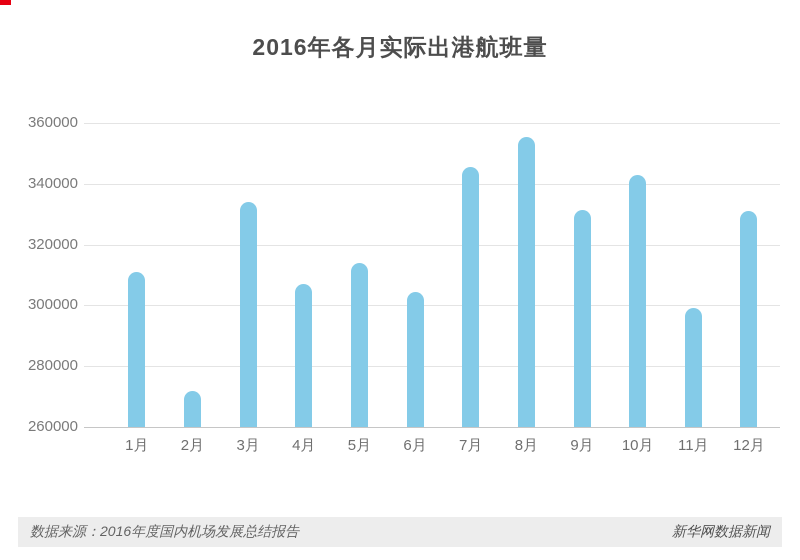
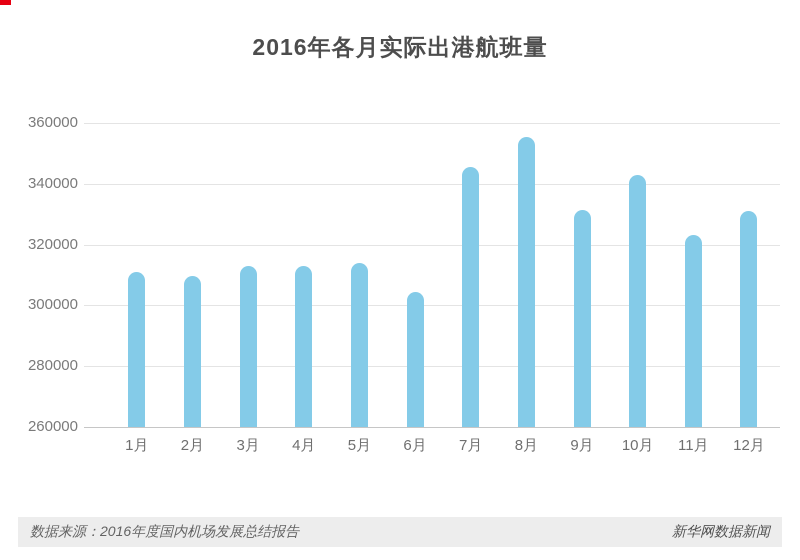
2月: 272000 -> 310000
3月: 334000 -> 313000
4月: 307000 -> 313000
11月: 299000 -> 323000
